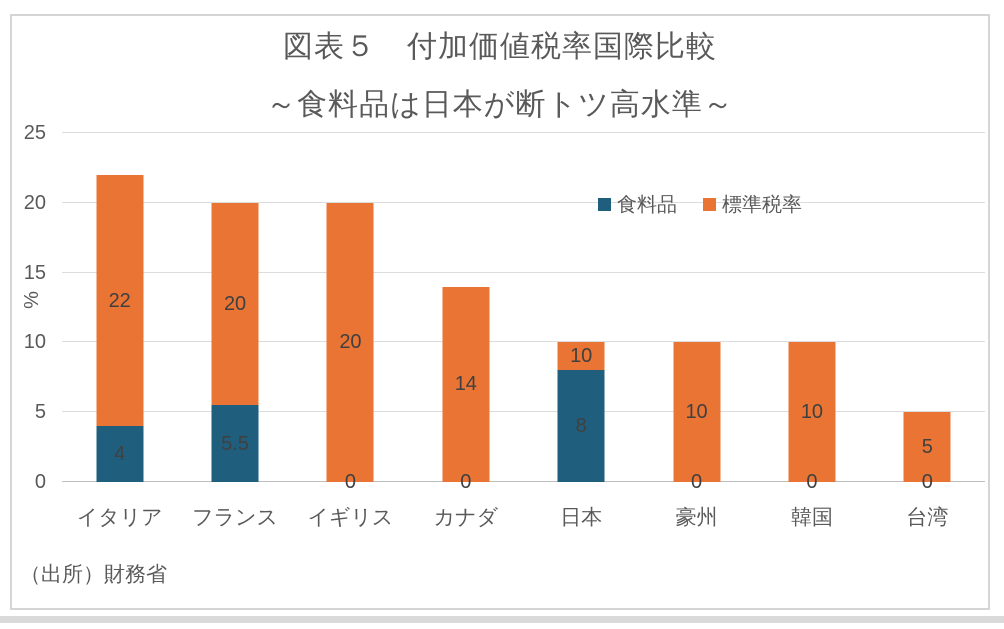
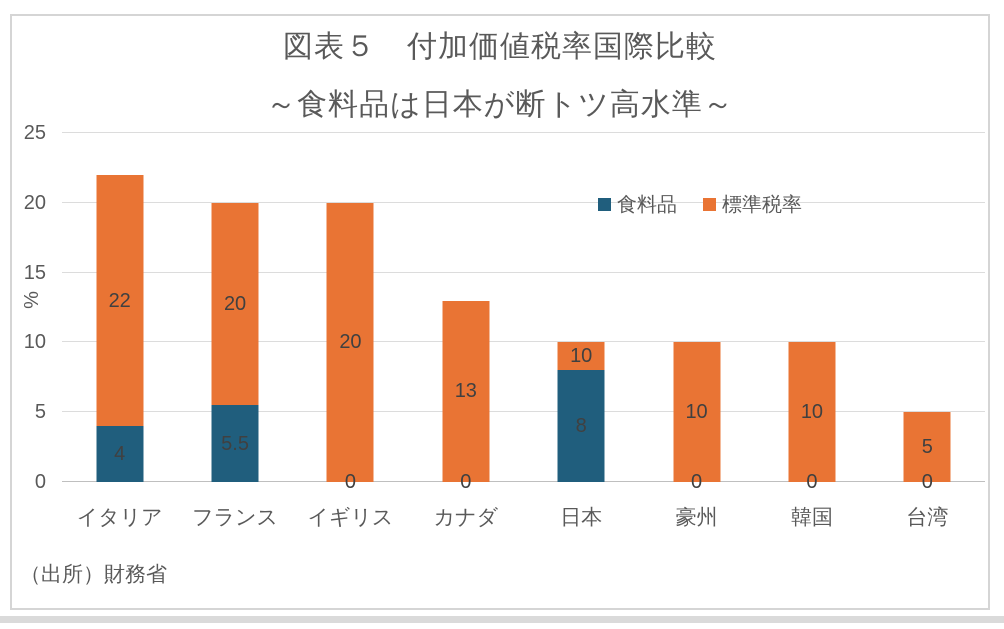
標準税率/カナダ: 14 -> 13
